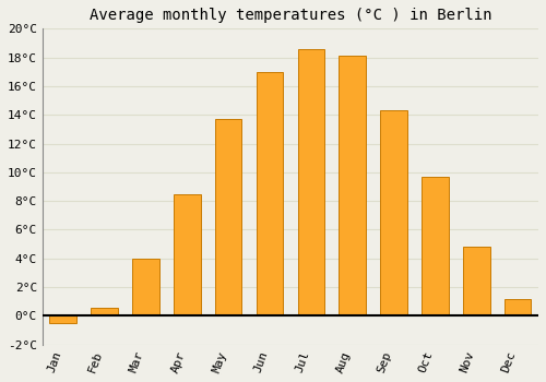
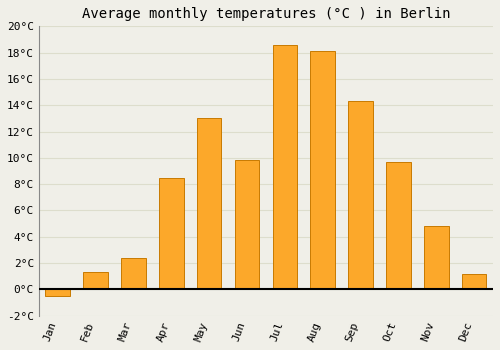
Feb: 0.6°C -> 1.3°C
Mar: 4.0°C -> 2.4°C
May: 13.7°C -> 13.0°C
Jun: 17.0°C -> 9.8°C
